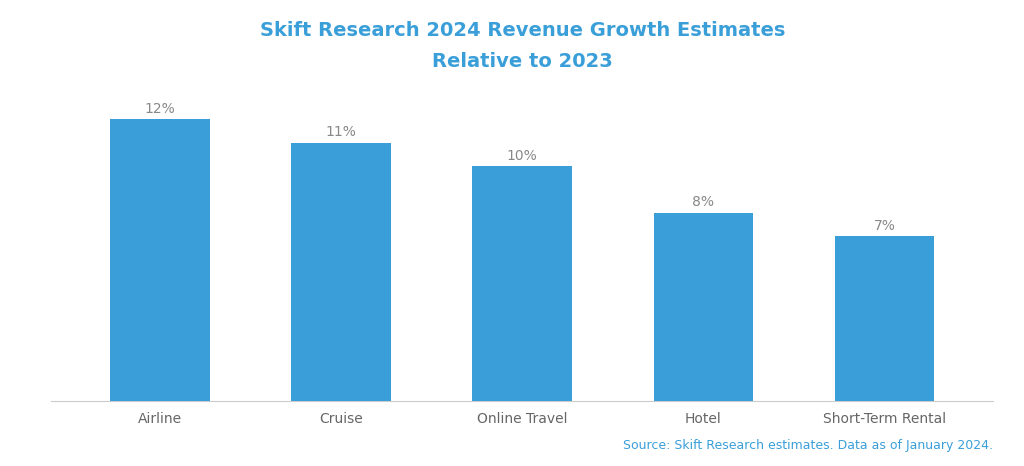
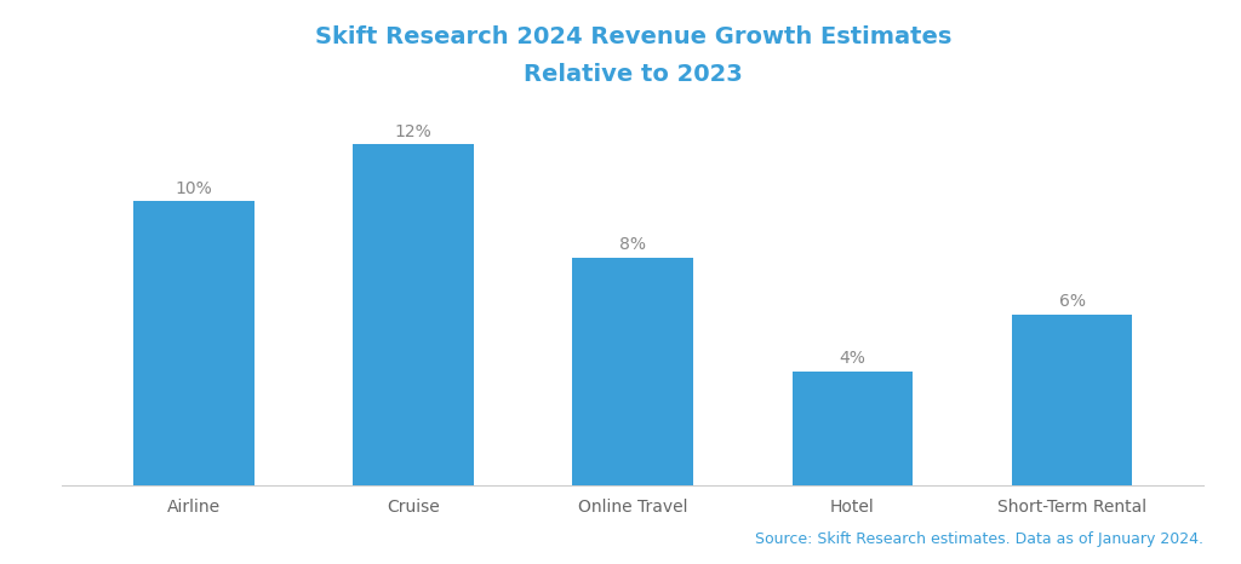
Airline: 12% -> 10%
Cruise: 11% -> 12%
Online Travel: 10% -> 8%
Hotel: 8% -> 4%
Short-Term Rental: 7% -> 6%
